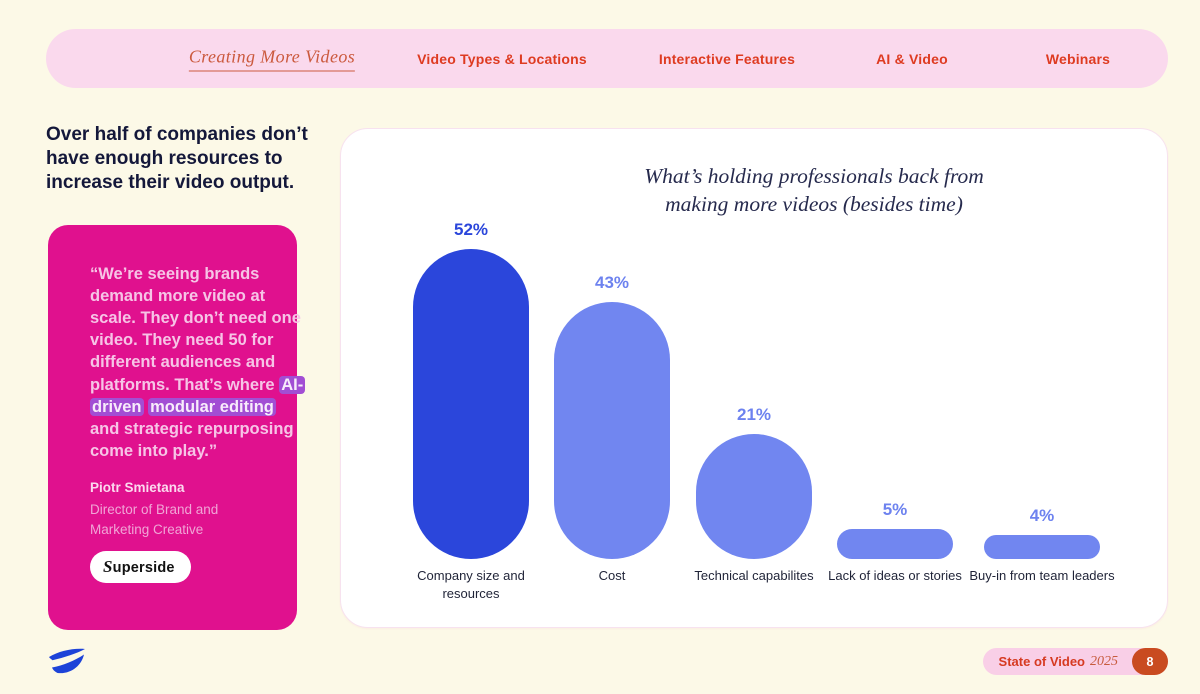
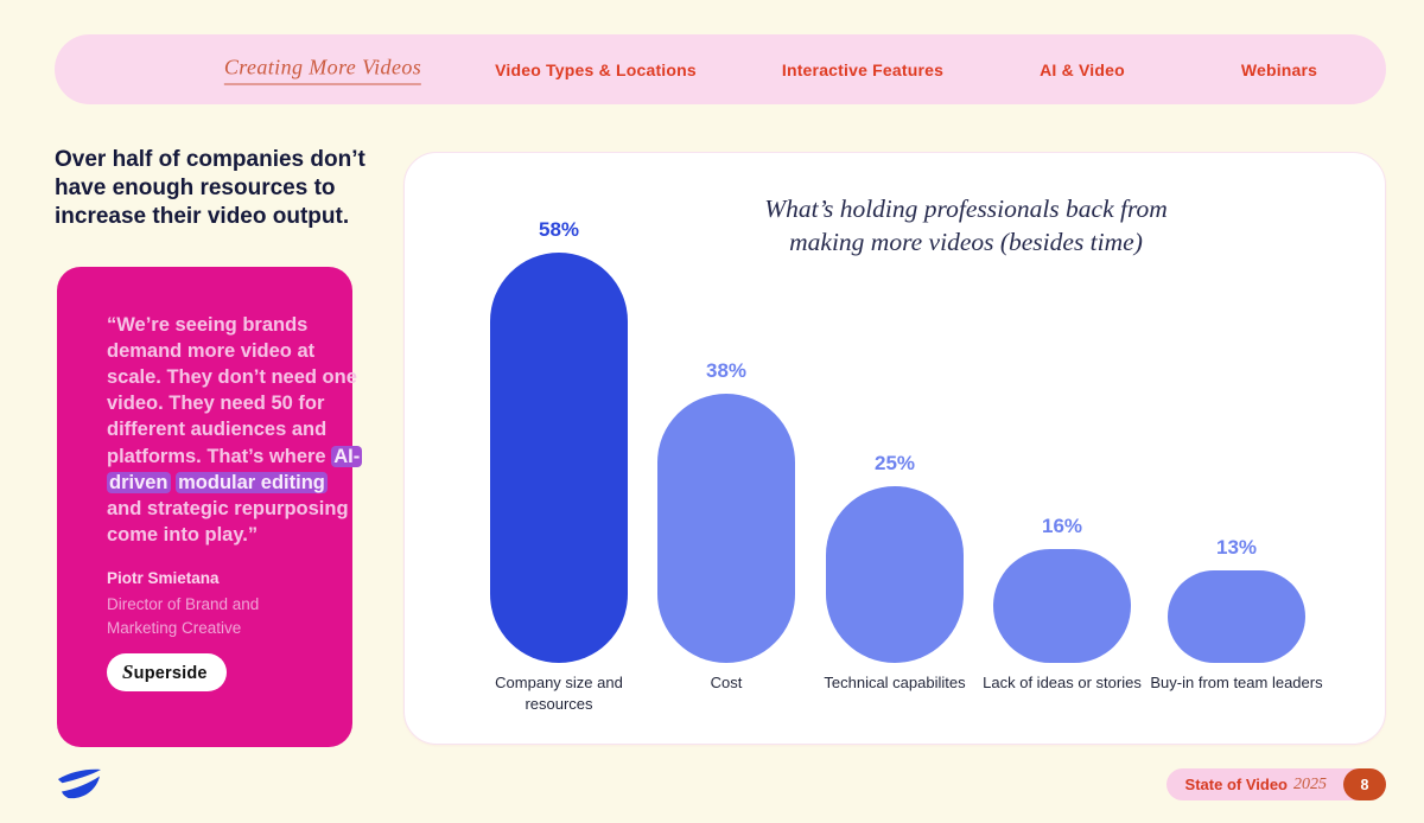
Company size and resources: 52% -> 58%
Cost: 43% -> 38%
Technical capabilites: 21% -> 25%
Lack of ideas or stories: 5% -> 16%
Buy-in from team leaders: 4% -> 13%
